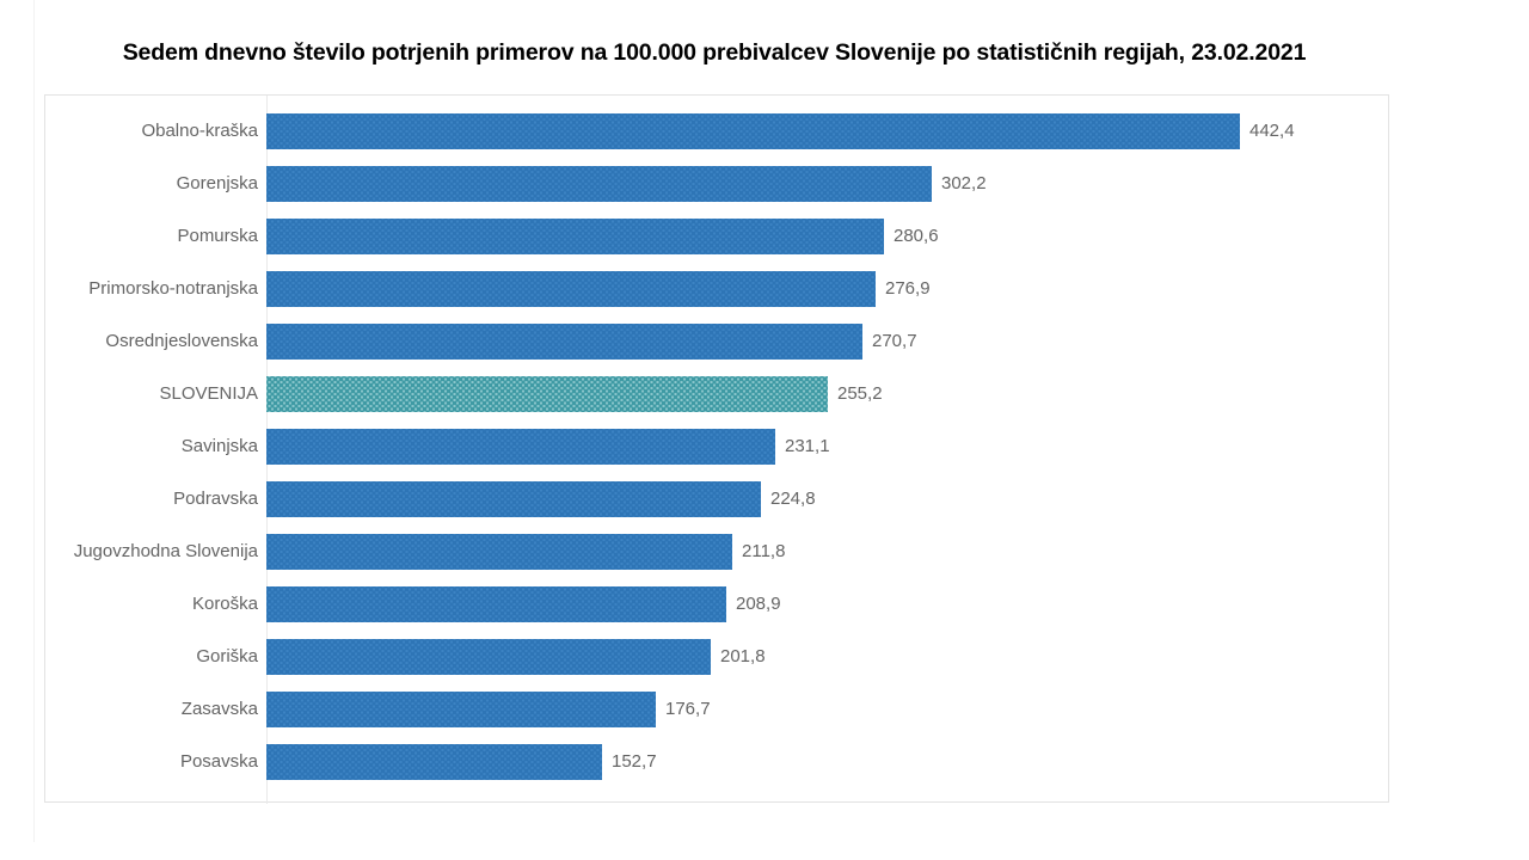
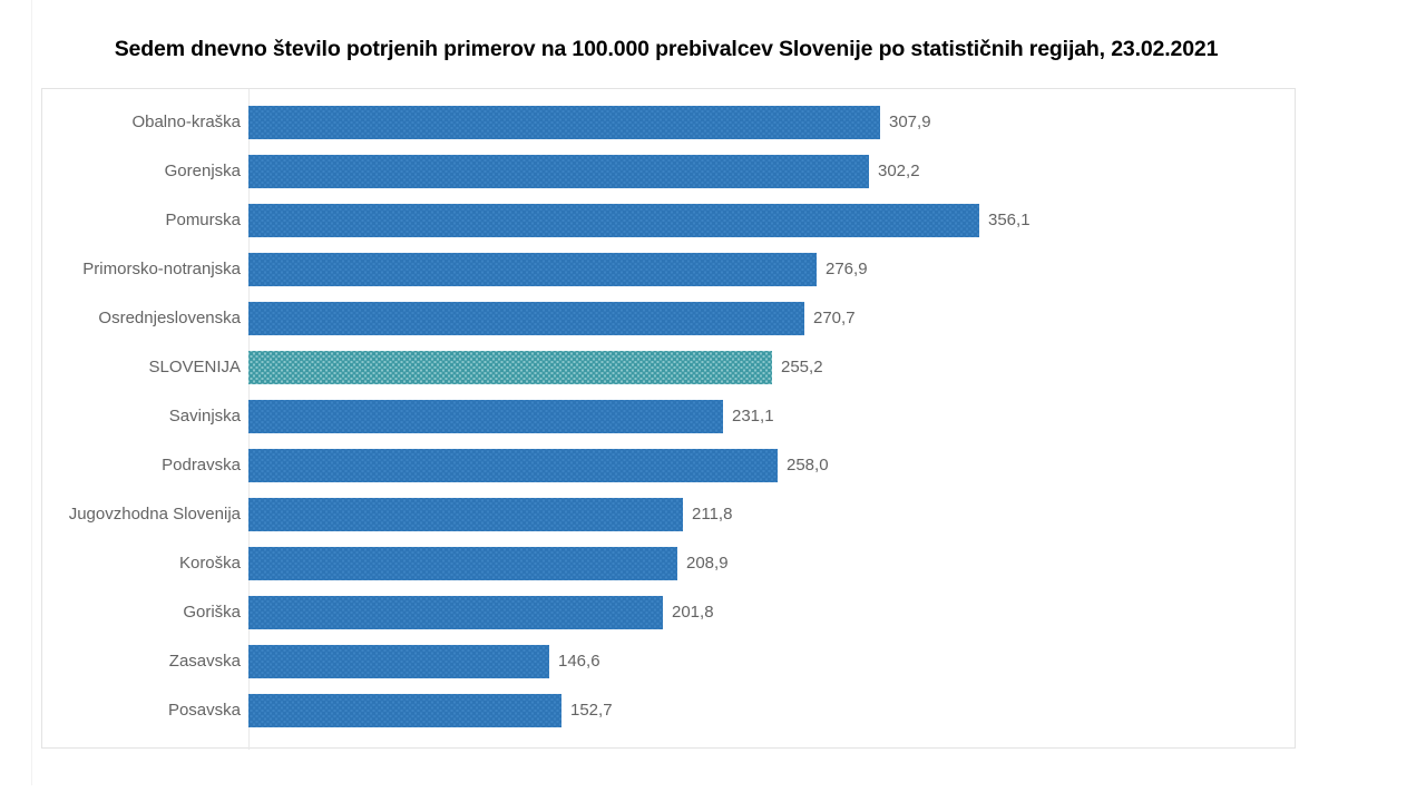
Obalno-kraška: 442,4 -> 307,9
Pomurska: 280,6 -> 356,1
Podravska: 224,8 -> 258,0
Zasavska: 176,7 -> 146,6
